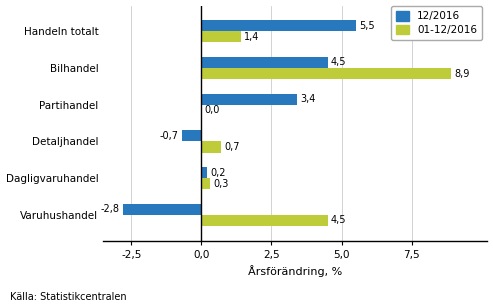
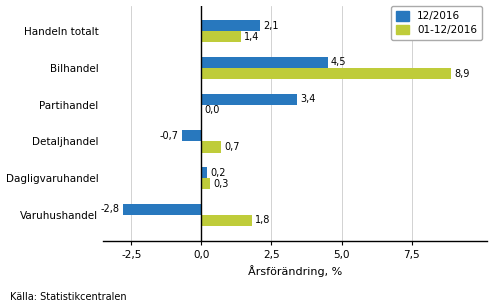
12/2016/Handeln totalt: 5,5 -> 2,1
01-12/2016/Varuhushandel: 4,5 -> 1,8
